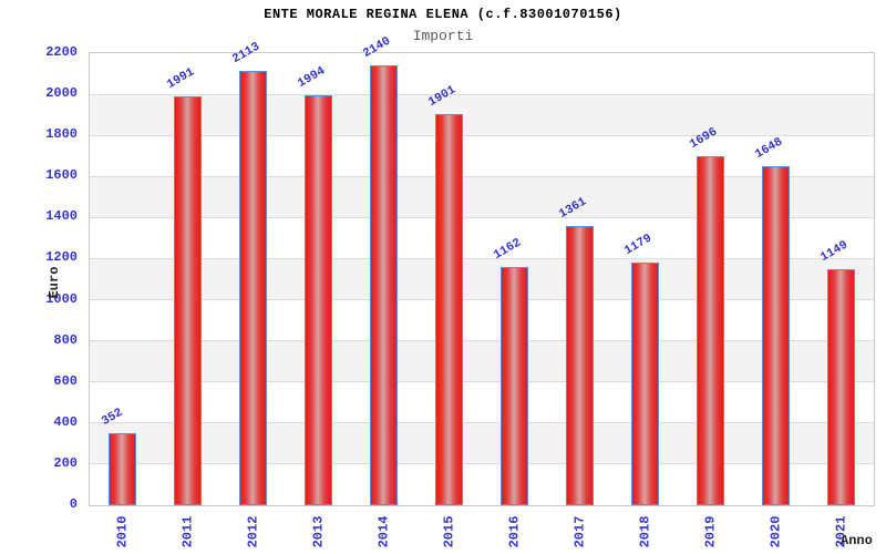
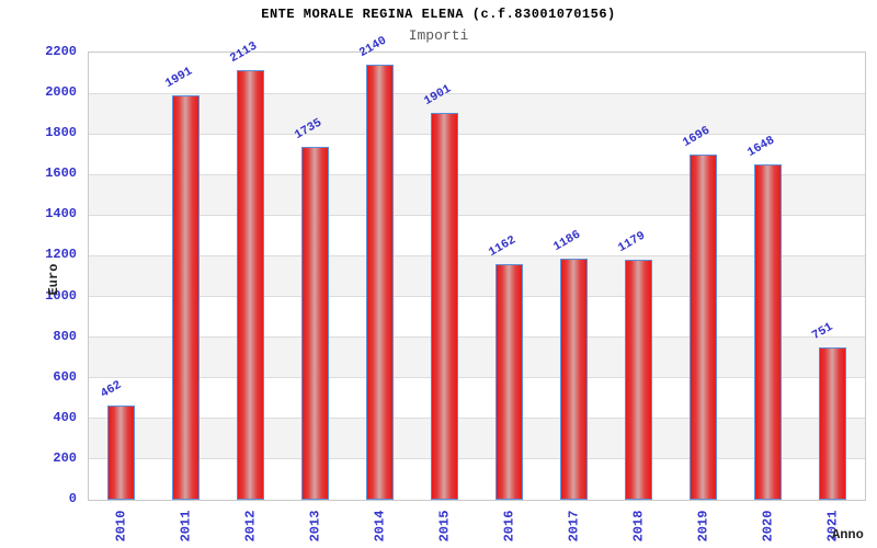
2010: 352 -> 462
2013: 1994 -> 1735
2017: 1361 -> 1186
2021: 1149 -> 751
